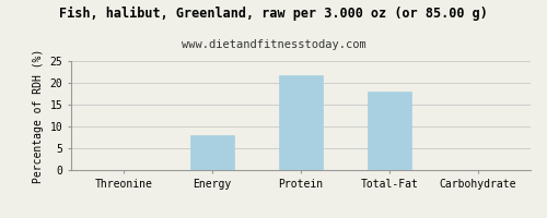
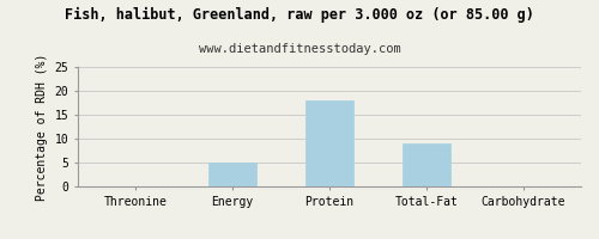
Energy: 8.1 -> 5.0
Protein: 21.8 -> 18.0
Total-Fat: 18.0 -> 9.0
